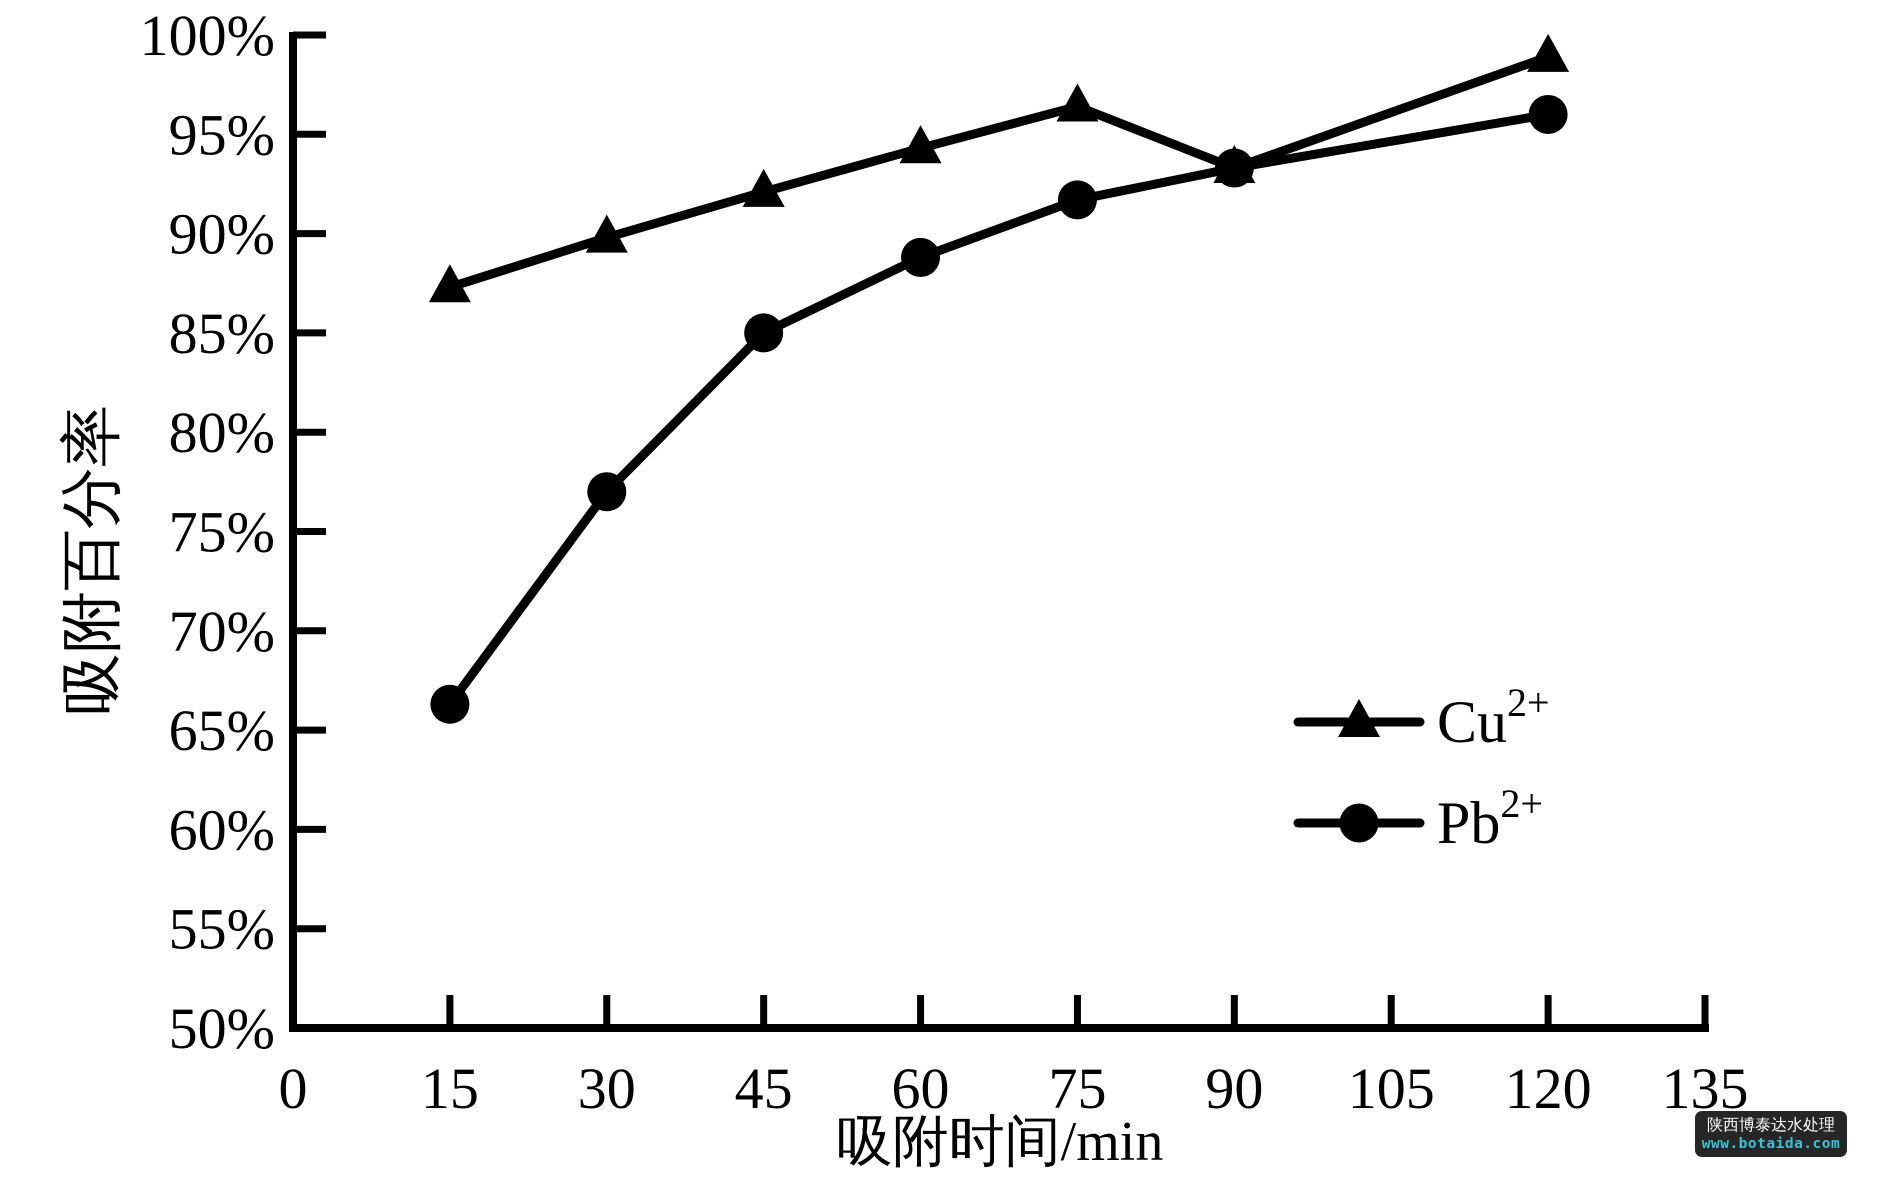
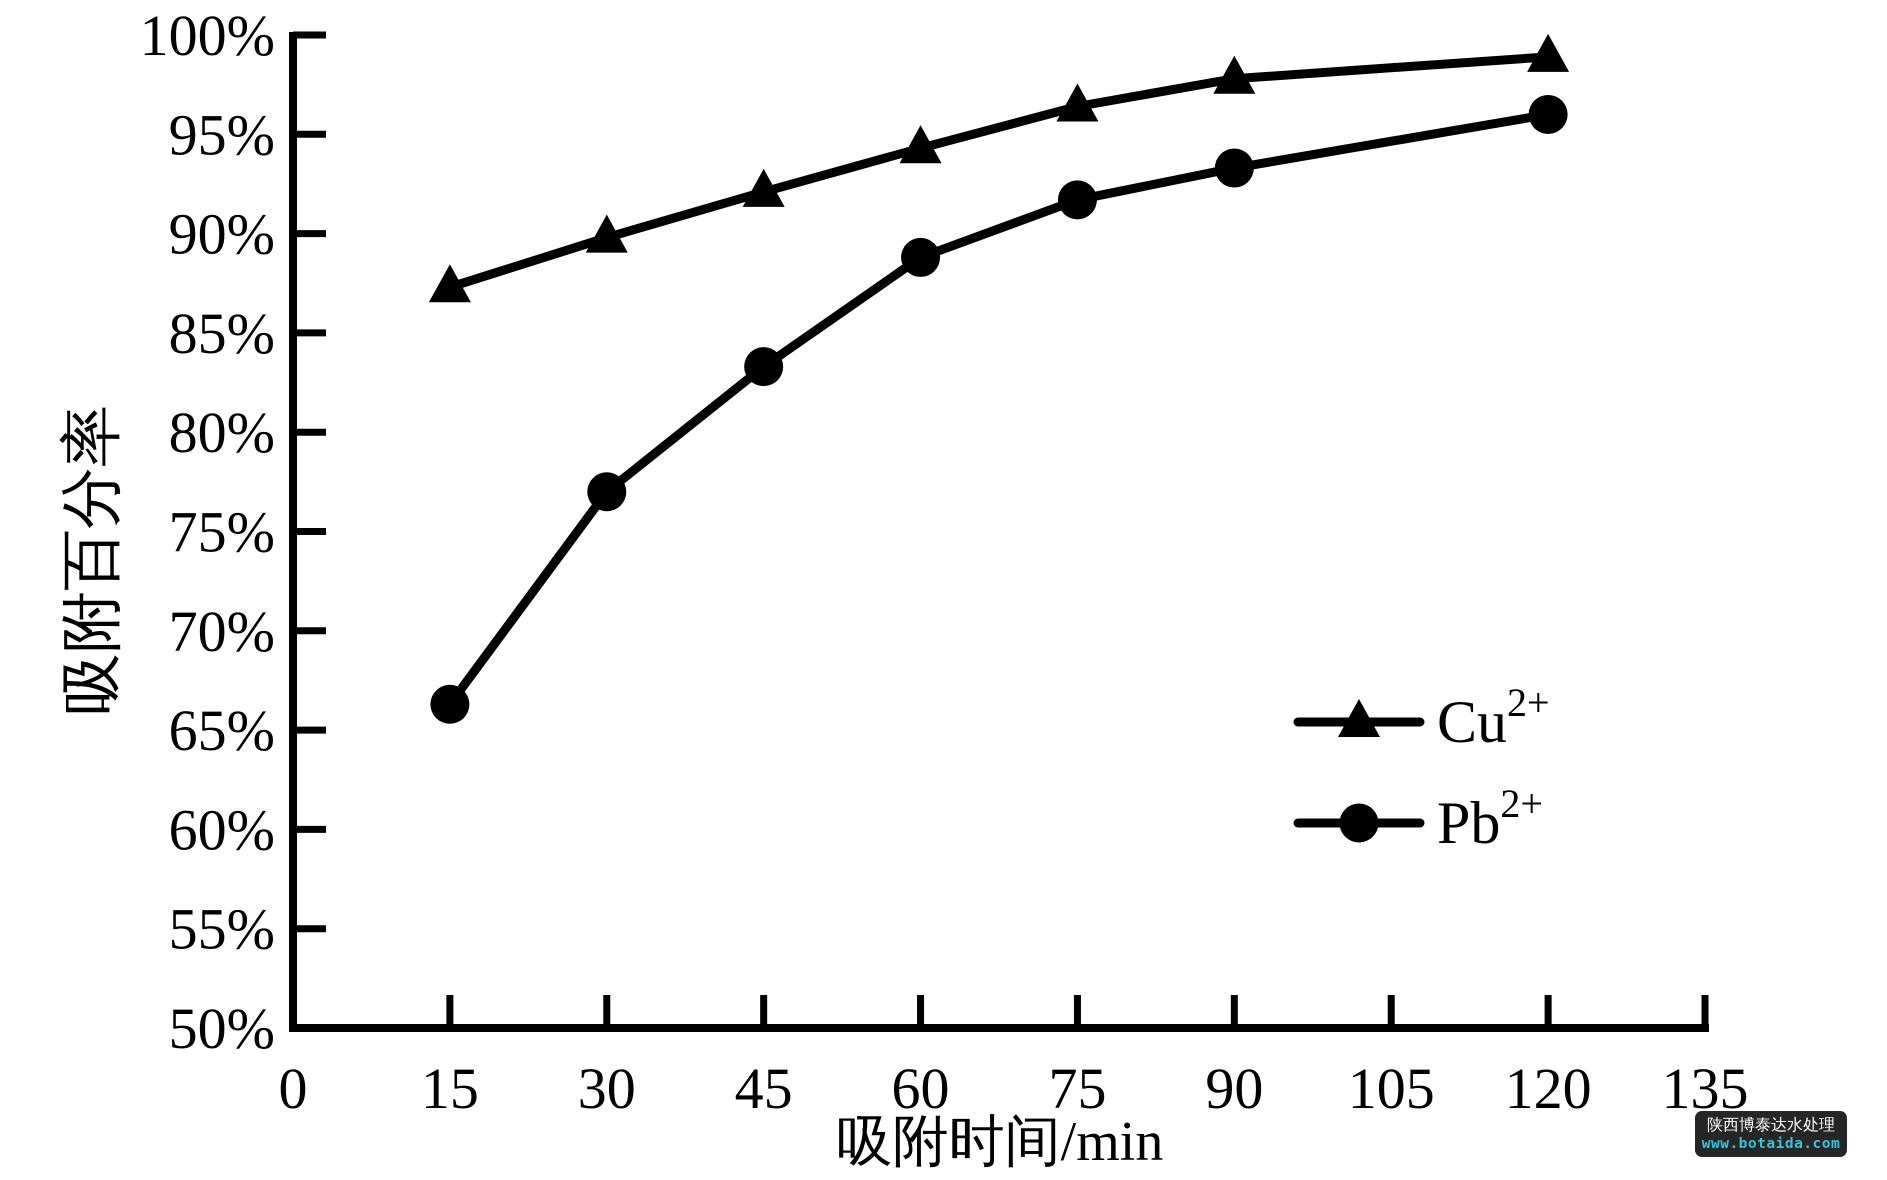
Pb2+/45: 85.0% -> 83.3%
Cu2+/90: 93.3% -> 97.8%
